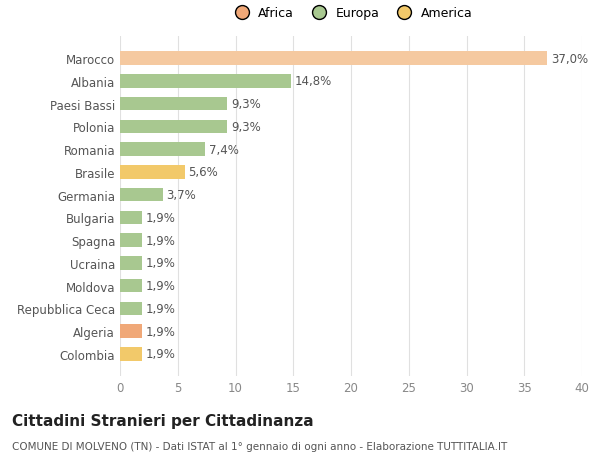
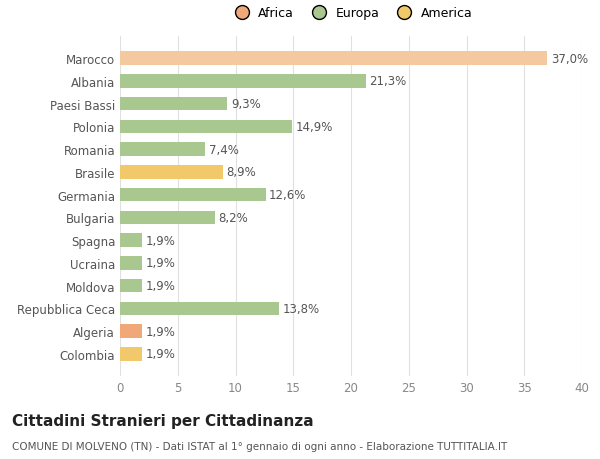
Albania: 14,8% -> 21,3%
Polonia: 9,3% -> 14,9%
Brasile: 5,6% -> 8,9%
Germania: 3,7% -> 12,6%
Bulgaria: 1,9% -> 8,2%
Repubblica Ceca: 1,9% -> 13,8%
